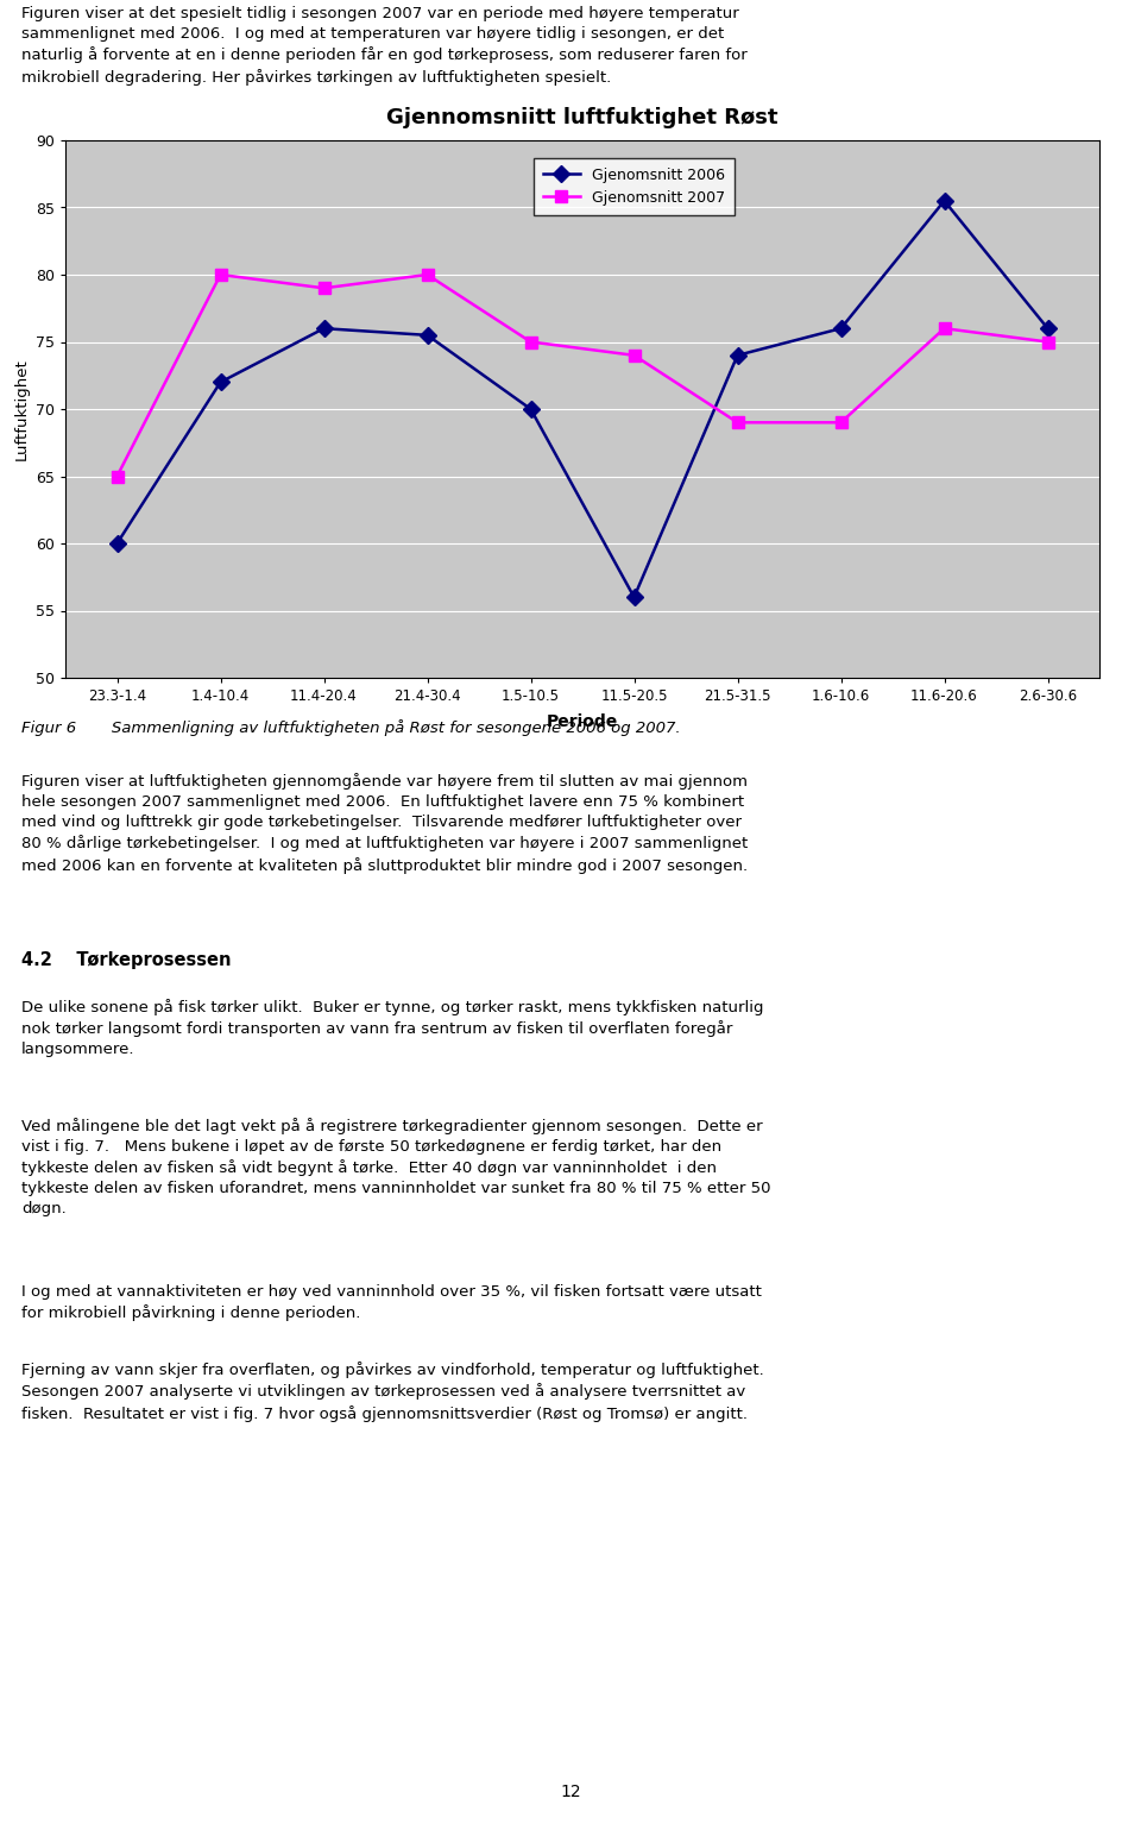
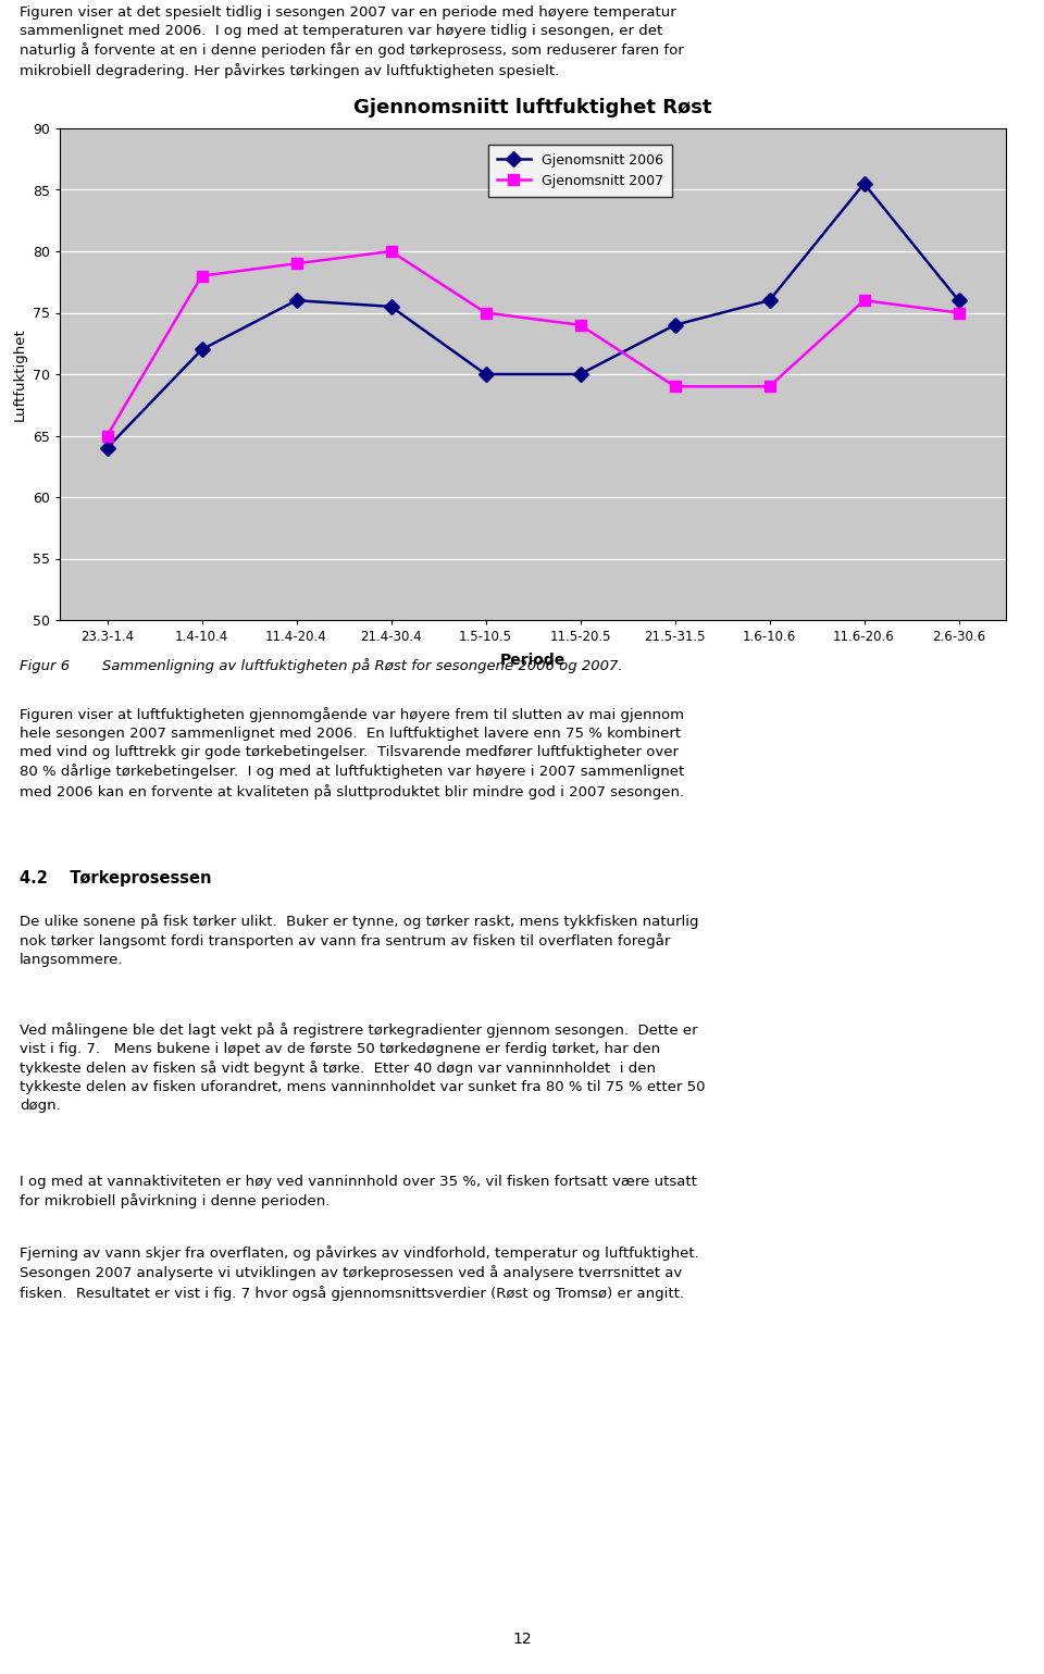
Gjenomsnitt 2006/23.3-1.4: 60.0 -> 64.0
Gjenomsnitt 2007/1.4-10.4: 80 -> 78
Gjenomsnitt 2006/11.5-20.5: 56.0 -> 70.0
